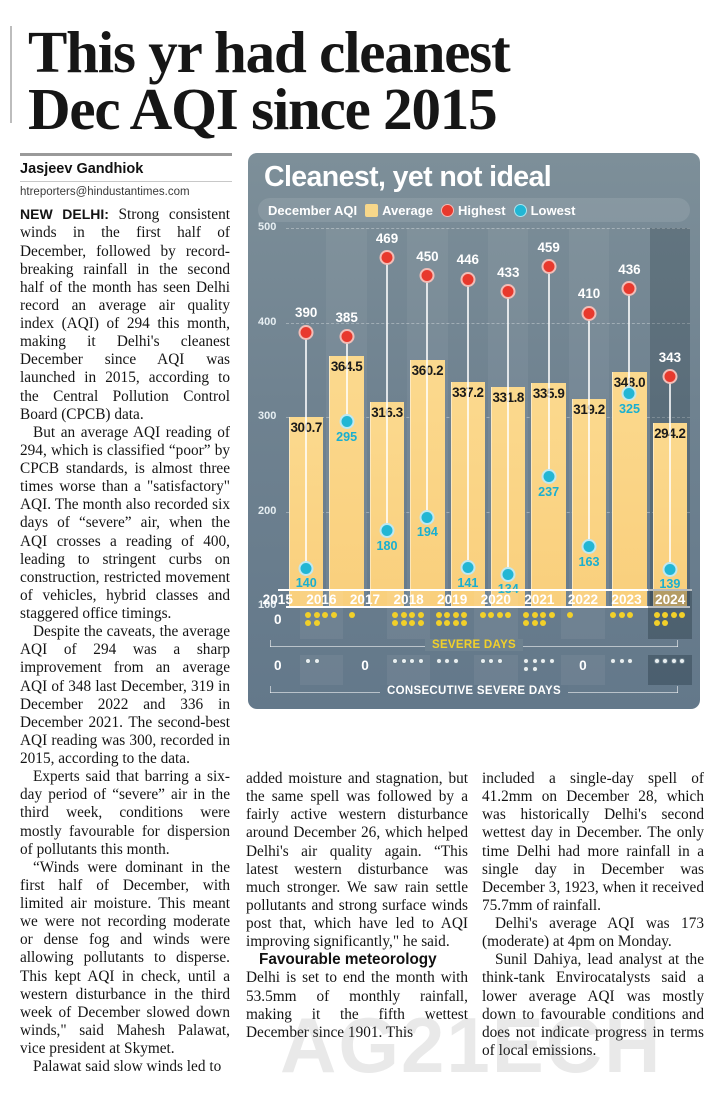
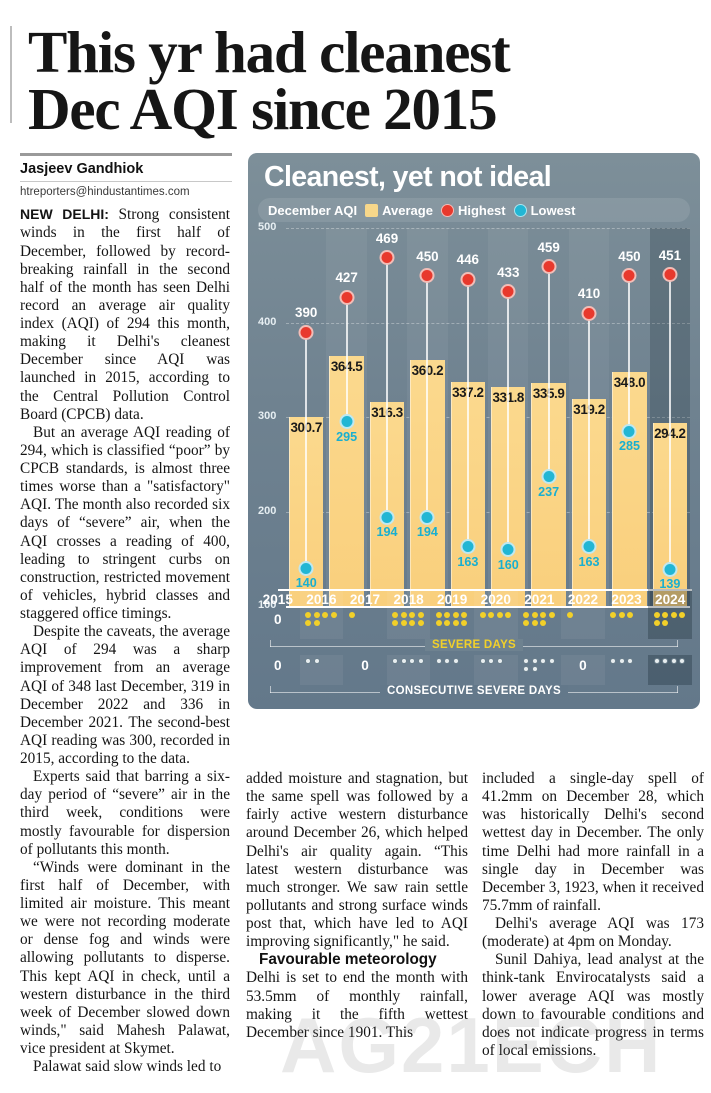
Highest/2016: 385 -> 427
Lowest/2017: 180 -> 194
Lowest/2019: 141 -> 163
Lowest/2020: 134 -> 160
Highest/2023: 436 -> 450
Lowest/2023: 325 -> 285
Highest/2024: 343 -> 451
